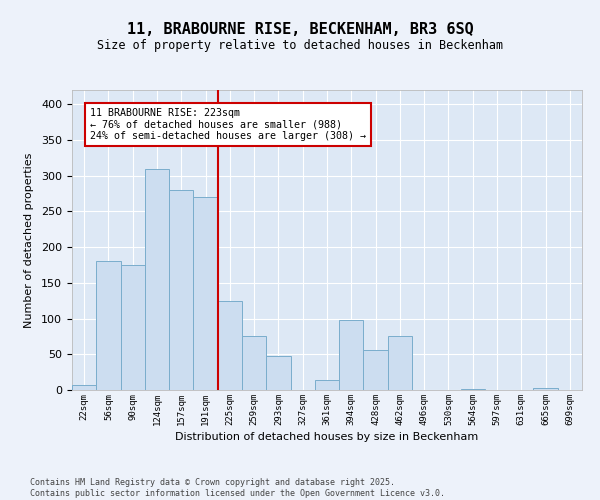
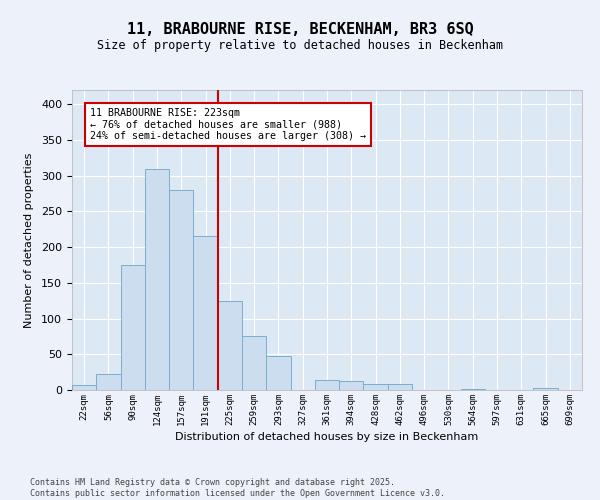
56sqm: 180 -> 22
191sqm: 270 -> 215
394sqm: 98 -> 12
428sqm: 56 -> 8
462sqm: 76 -> 8
